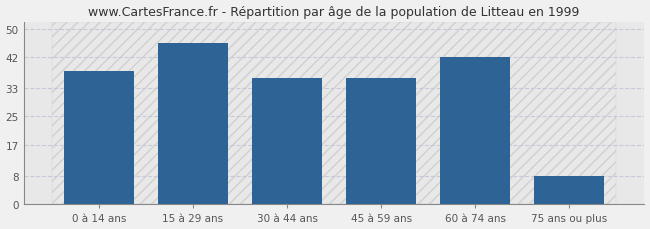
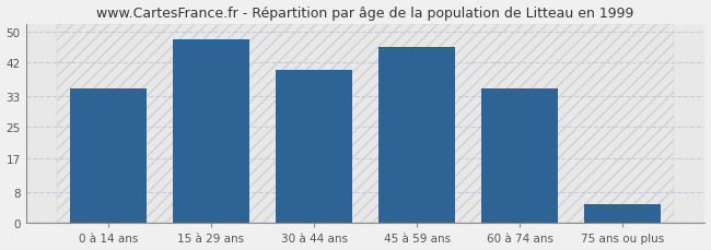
0 à 14 ans: 38 -> 35
15 à 29 ans: 46 -> 48
30 à 44 ans: 36 -> 40
45 à 59 ans: 36 -> 46
60 à 74 ans: 42 -> 35
75 ans ou plus: 8 -> 5
